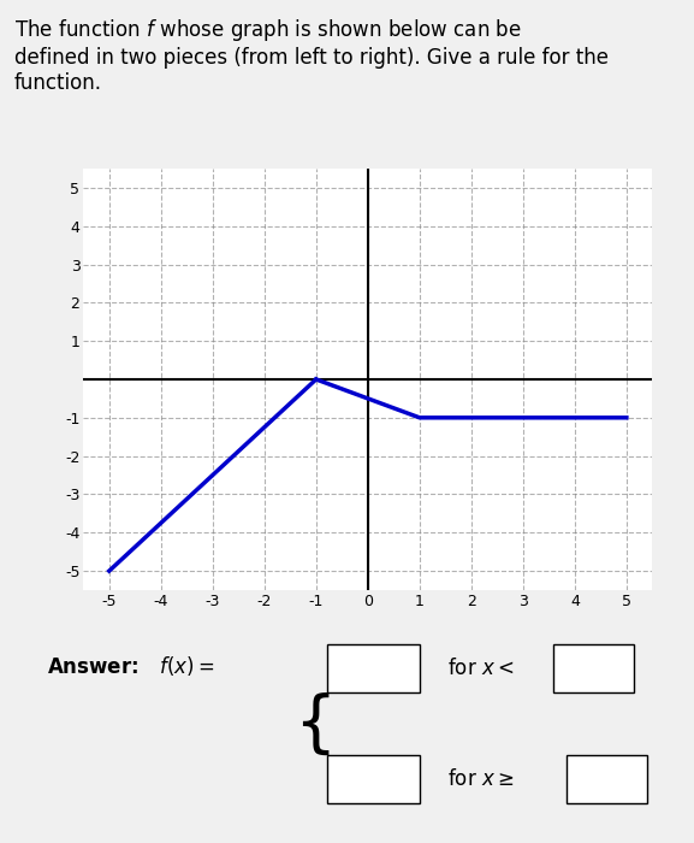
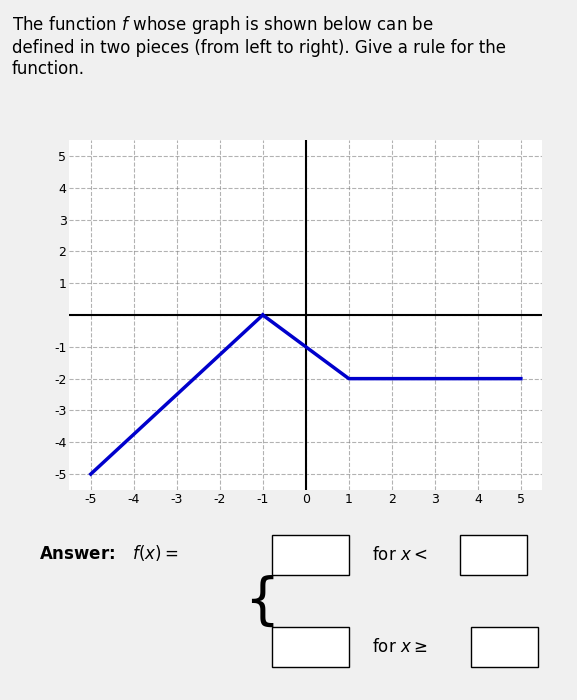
1: -1 -> -2
5: -1 -> -2
